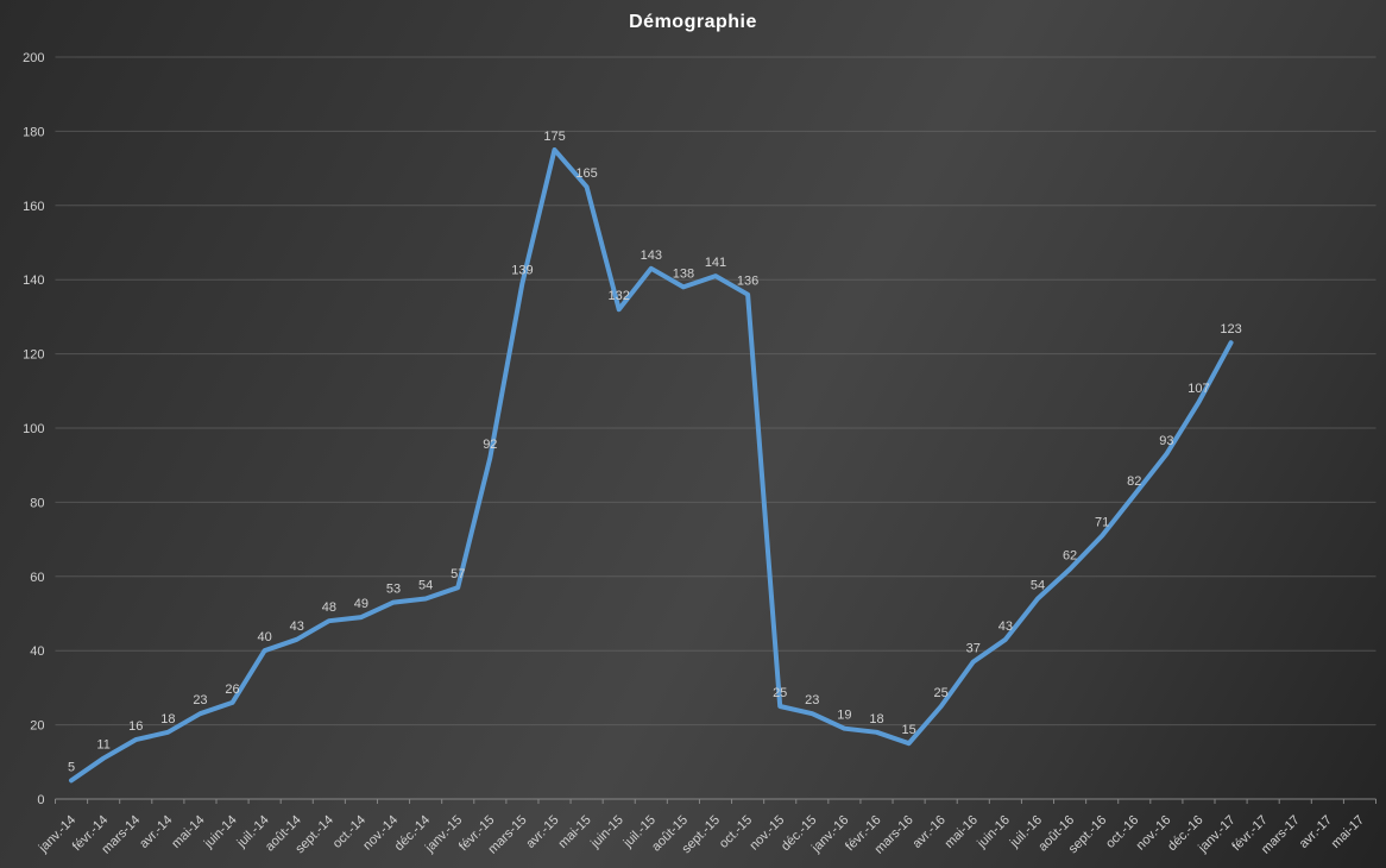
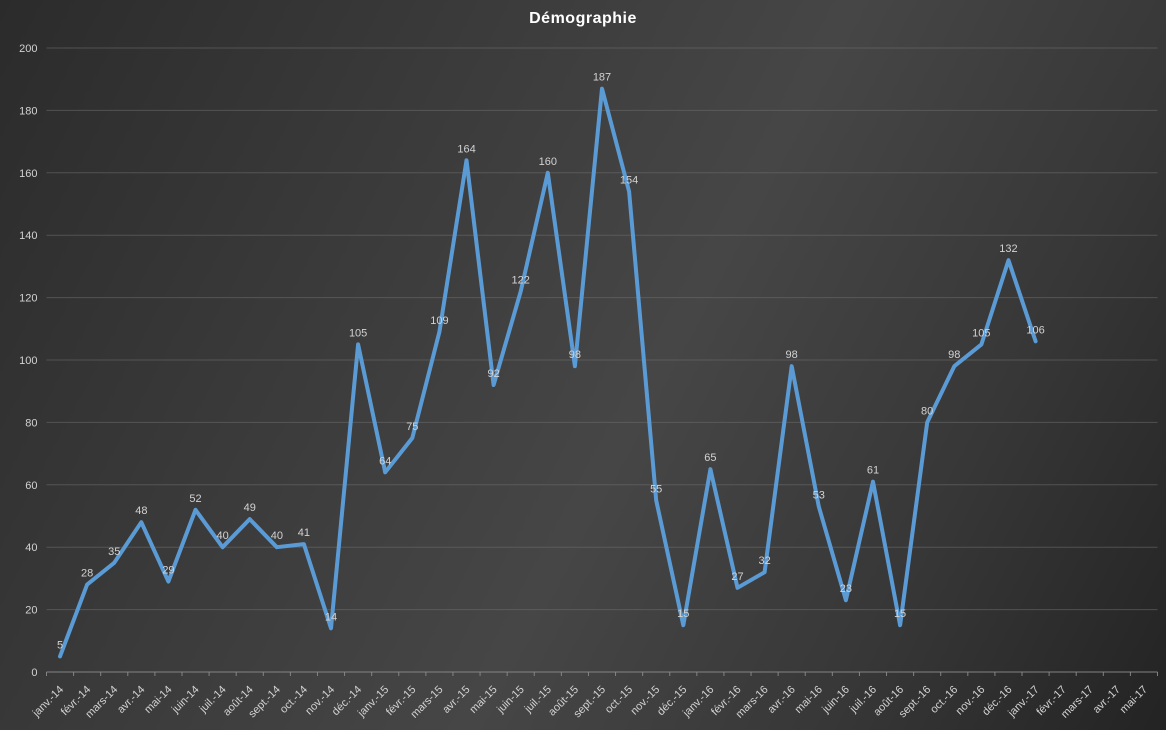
févr.-14: 11 -> 28
mars-14: 16 -> 35
avr.-14: 18 -> 48
mai-14: 23 -> 29
juin-14: 26 -> 52
août-14: 43 -> 49
sept.-14: 48 -> 40
oct.-14: 49 -> 41
nov.-14: 53 -> 14
déc.-14: 54 -> 105
janv.-15: 57 -> 64
févr.-15: 92 -> 75
mars-15: 139 -> 109
avr.-15: 175 -> 164
mai-15: 165 -> 92
juin-15: 132 -> 122
juil.-15: 143 -> 160
août-15: 138 -> 98
sept.-15: 141 -> 187
oct.-15: 136 -> 154
nov.-15: 25 -> 55
déc.-15: 23 -> 15
janv.-16: 19 -> 65
févr.-16: 18 -> 27
mars-16: 15 -> 32
avr.-16: 25 -> 98
mai-16: 37 -> 53
juin-16: 43 -> 23
juil.-16: 54 -> 61
août-16: 62 -> 15
sept.-16: 71 -> 80
oct.-16: 82 -> 98
nov.-16: 93 -> 105
déc.-16: 107 -> 132
janv.-17: 123 -> 106
